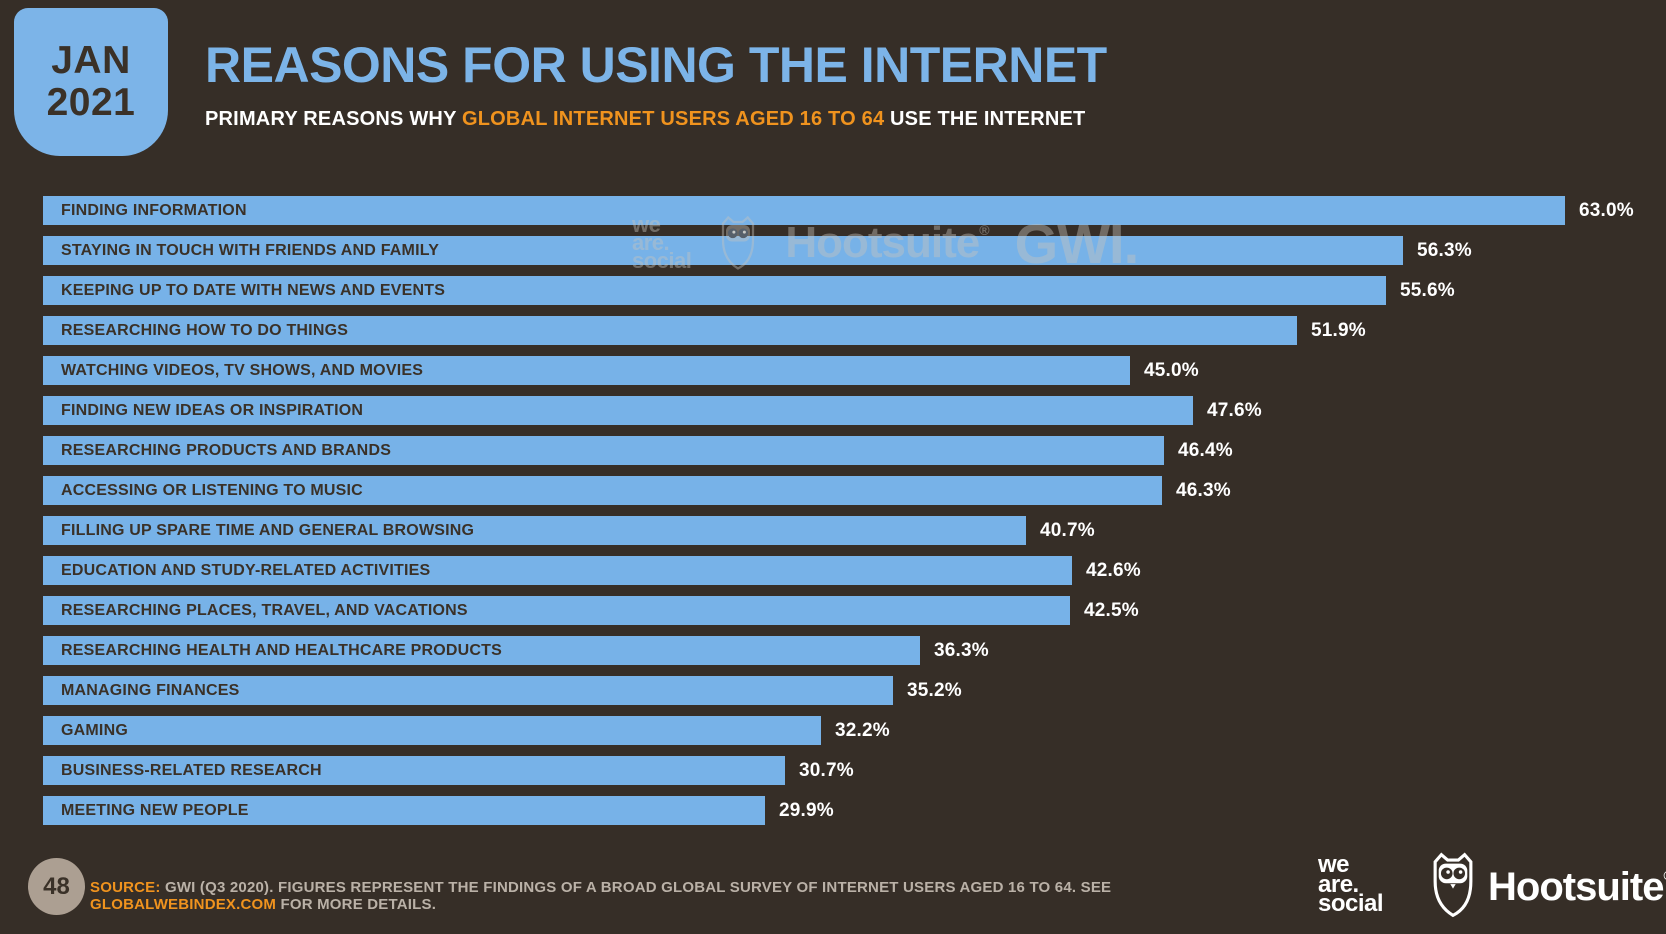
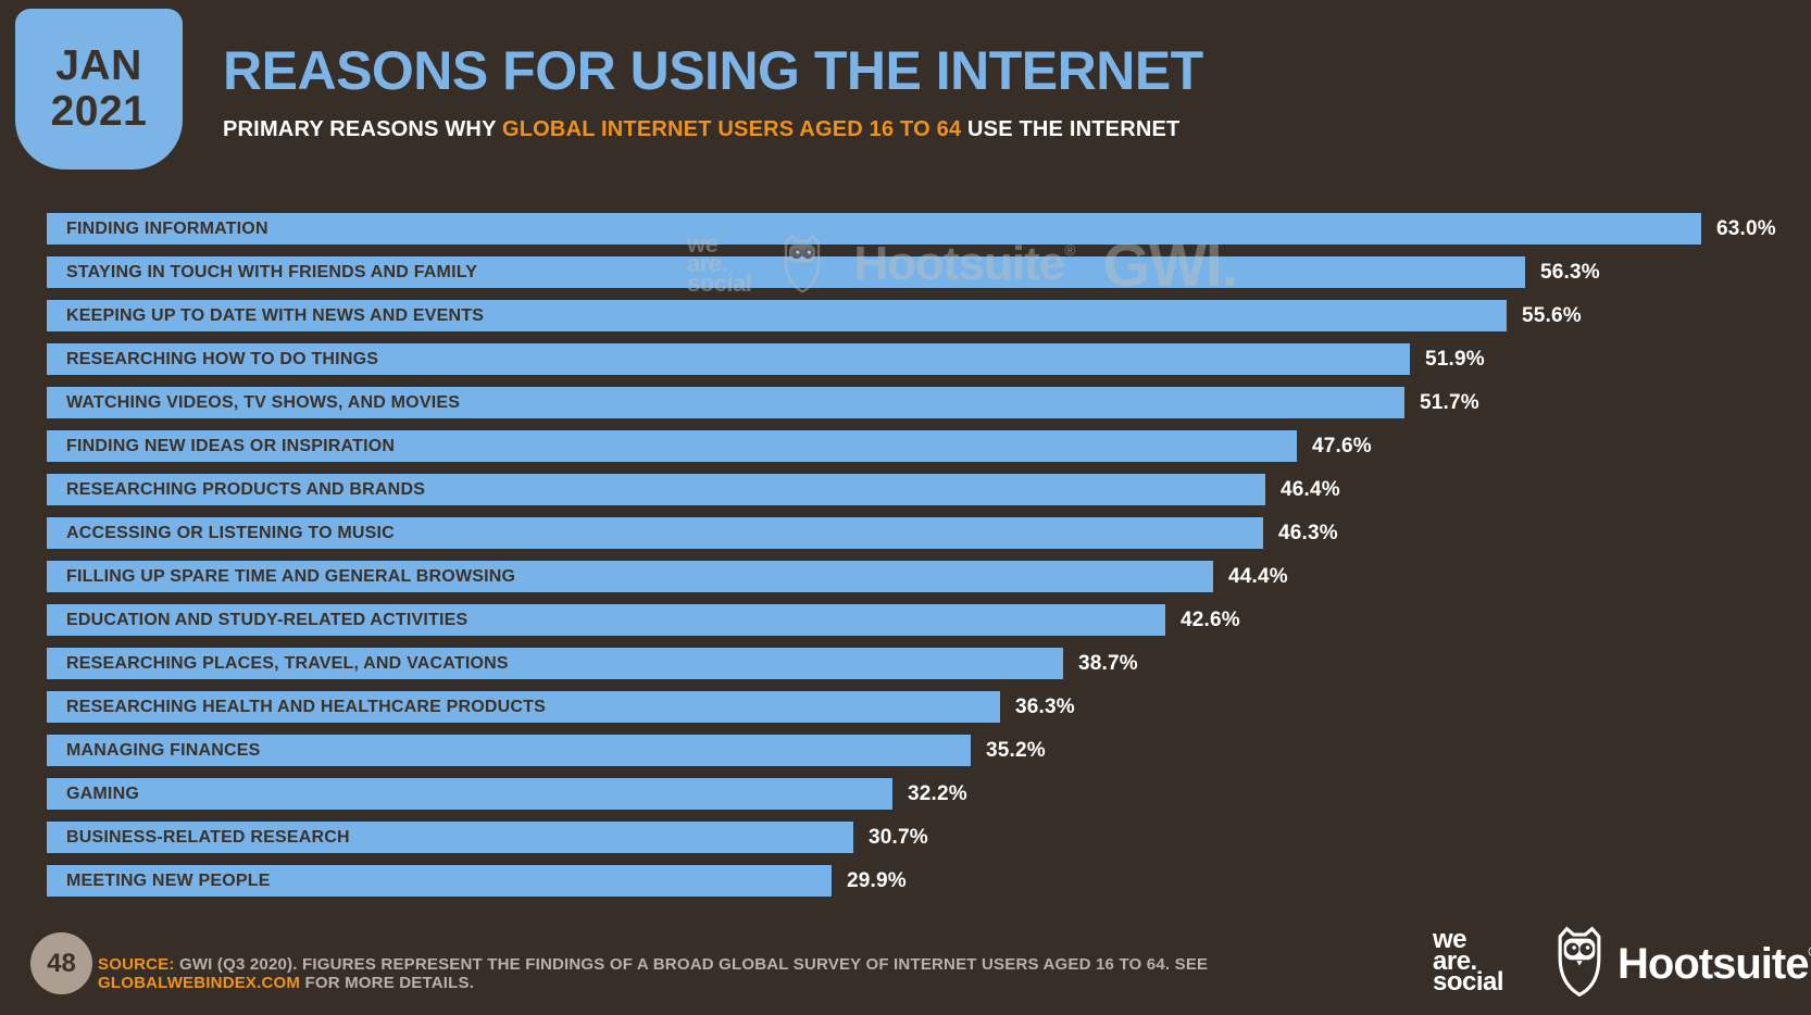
WATCHING VIDEOS, TV SHOWS, AND MOVIES: 45.0% -> 51.7%
FILLING UP SPARE TIME AND GENERAL BROWSING: 40.7% -> 44.4%
RESEARCHING PLACES, TRAVEL, AND VACATIONS: 42.5% -> 38.7%
